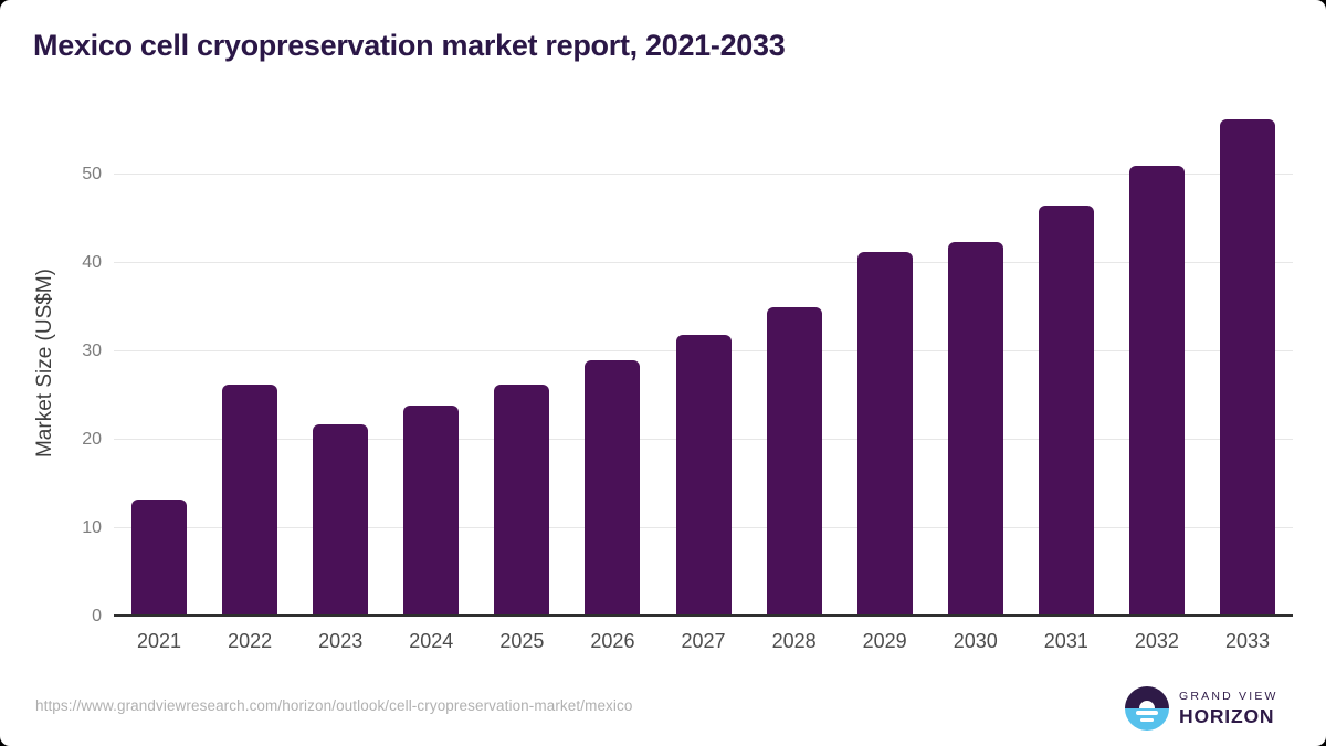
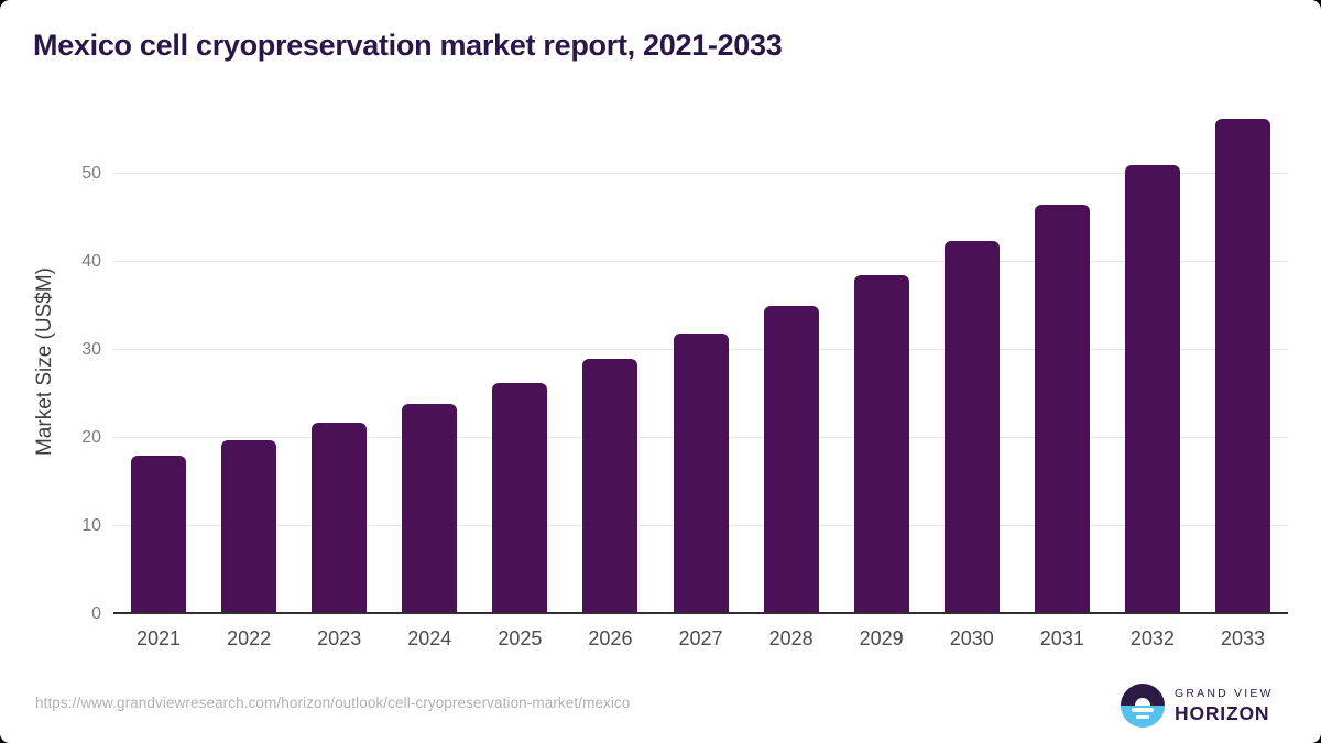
2021: 13 -> 18
2022: 26 -> 20
2029: 41 -> 38
